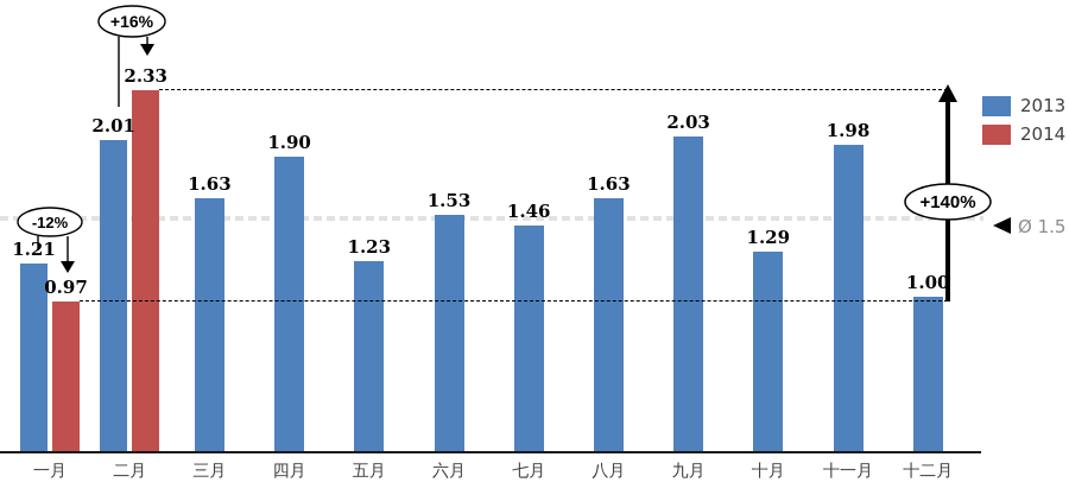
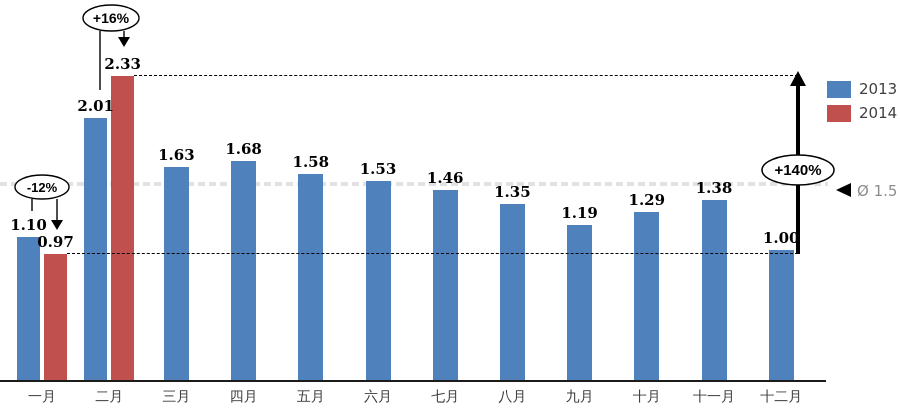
2013/一月: 1.21 -> 1.10
2013/四月: 1.90 -> 1.68
2013/五月: 1.23 -> 1.58
2013/八月: 1.63 -> 1.35
2013/九月: 2.03 -> 1.19
2013/十一月: 1.98 -> 1.38
